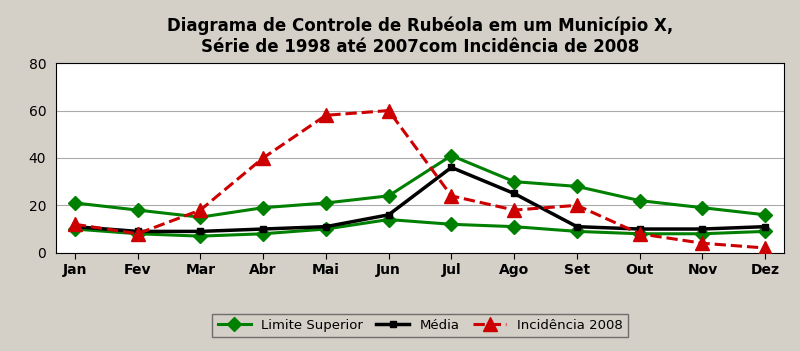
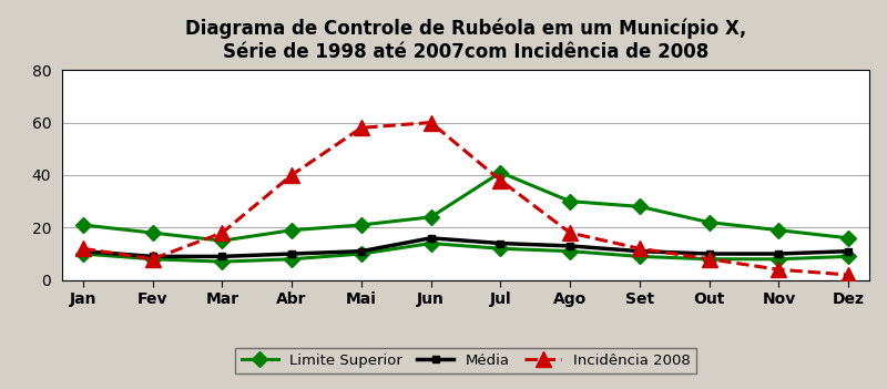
Média/Jul: 36 -> 14
Incidência 2008/Jul: 24 -> 38
Média/Ago: 25 -> 13
Incidência 2008/Set: 20 -> 12
